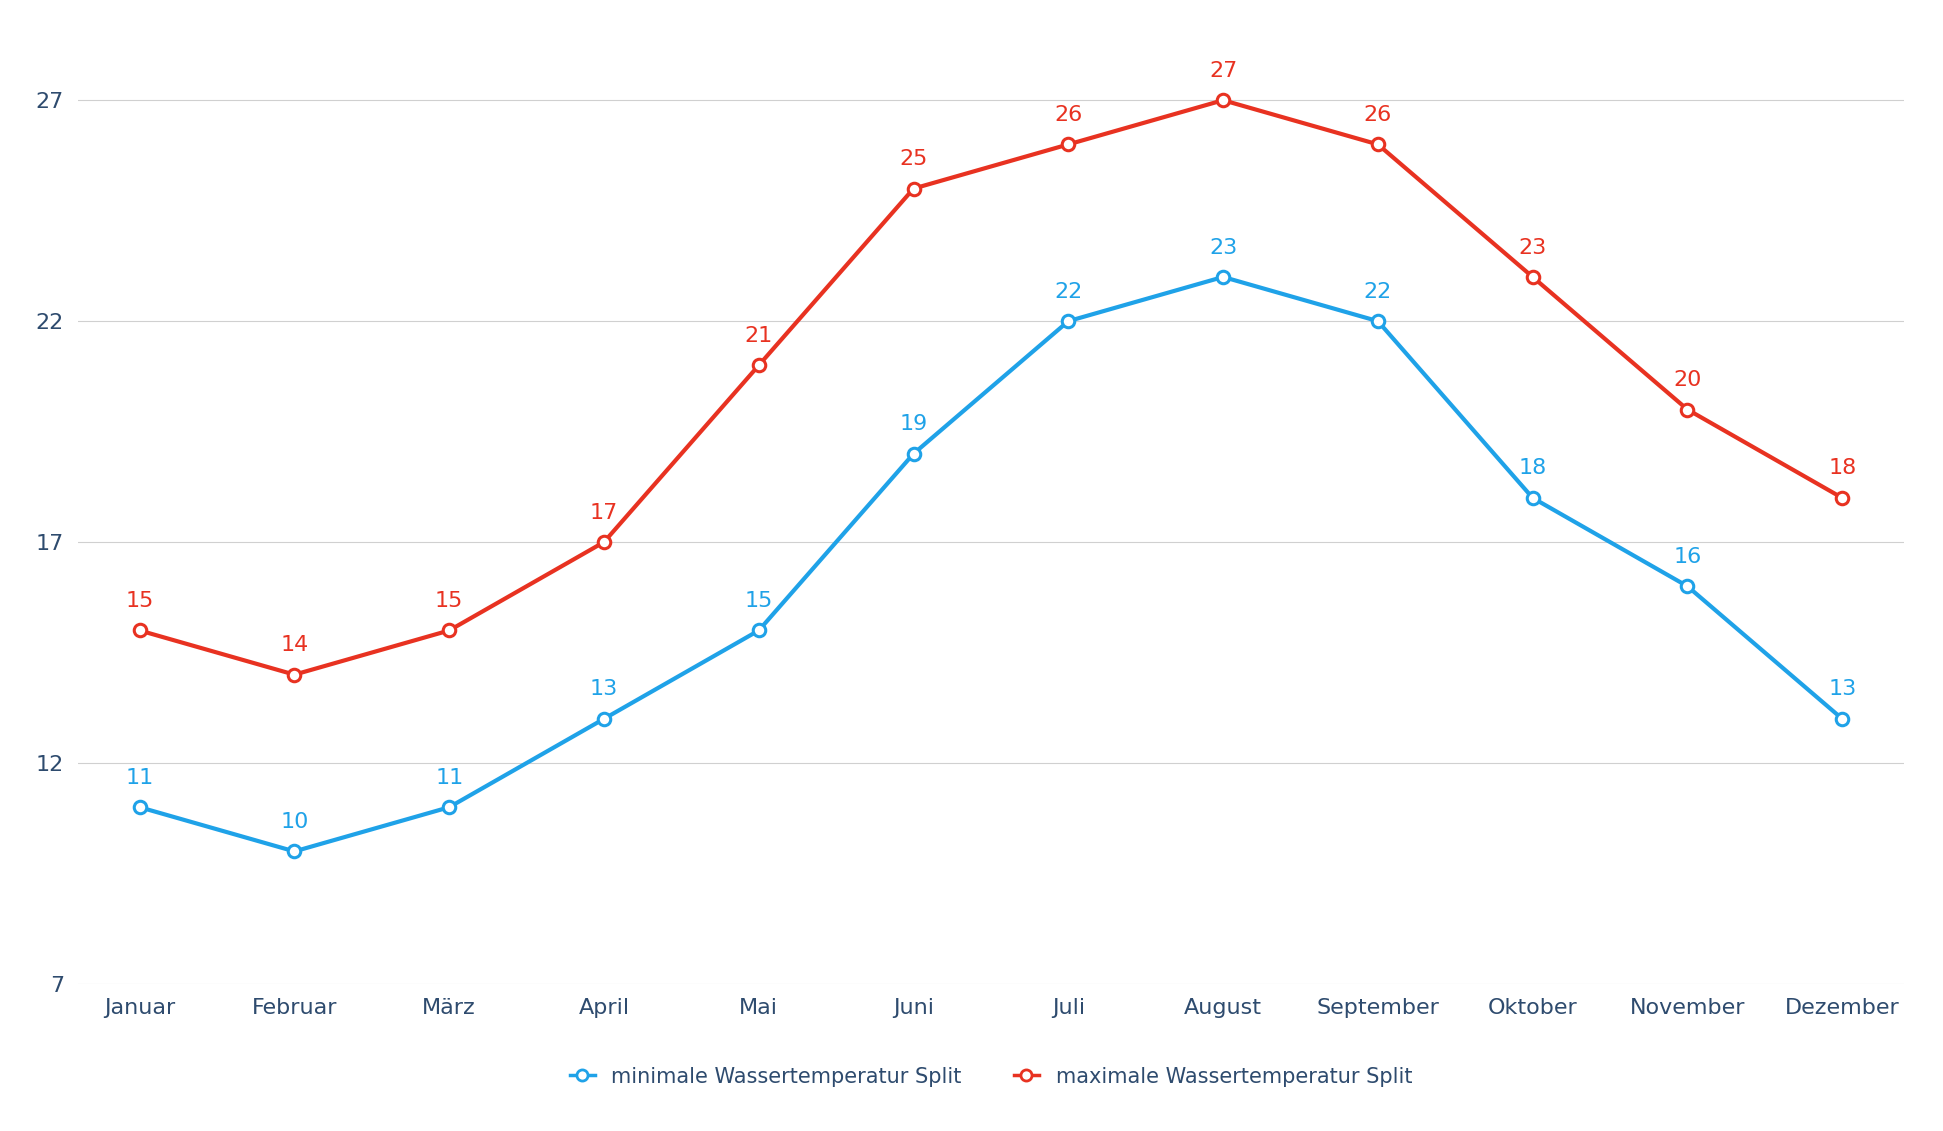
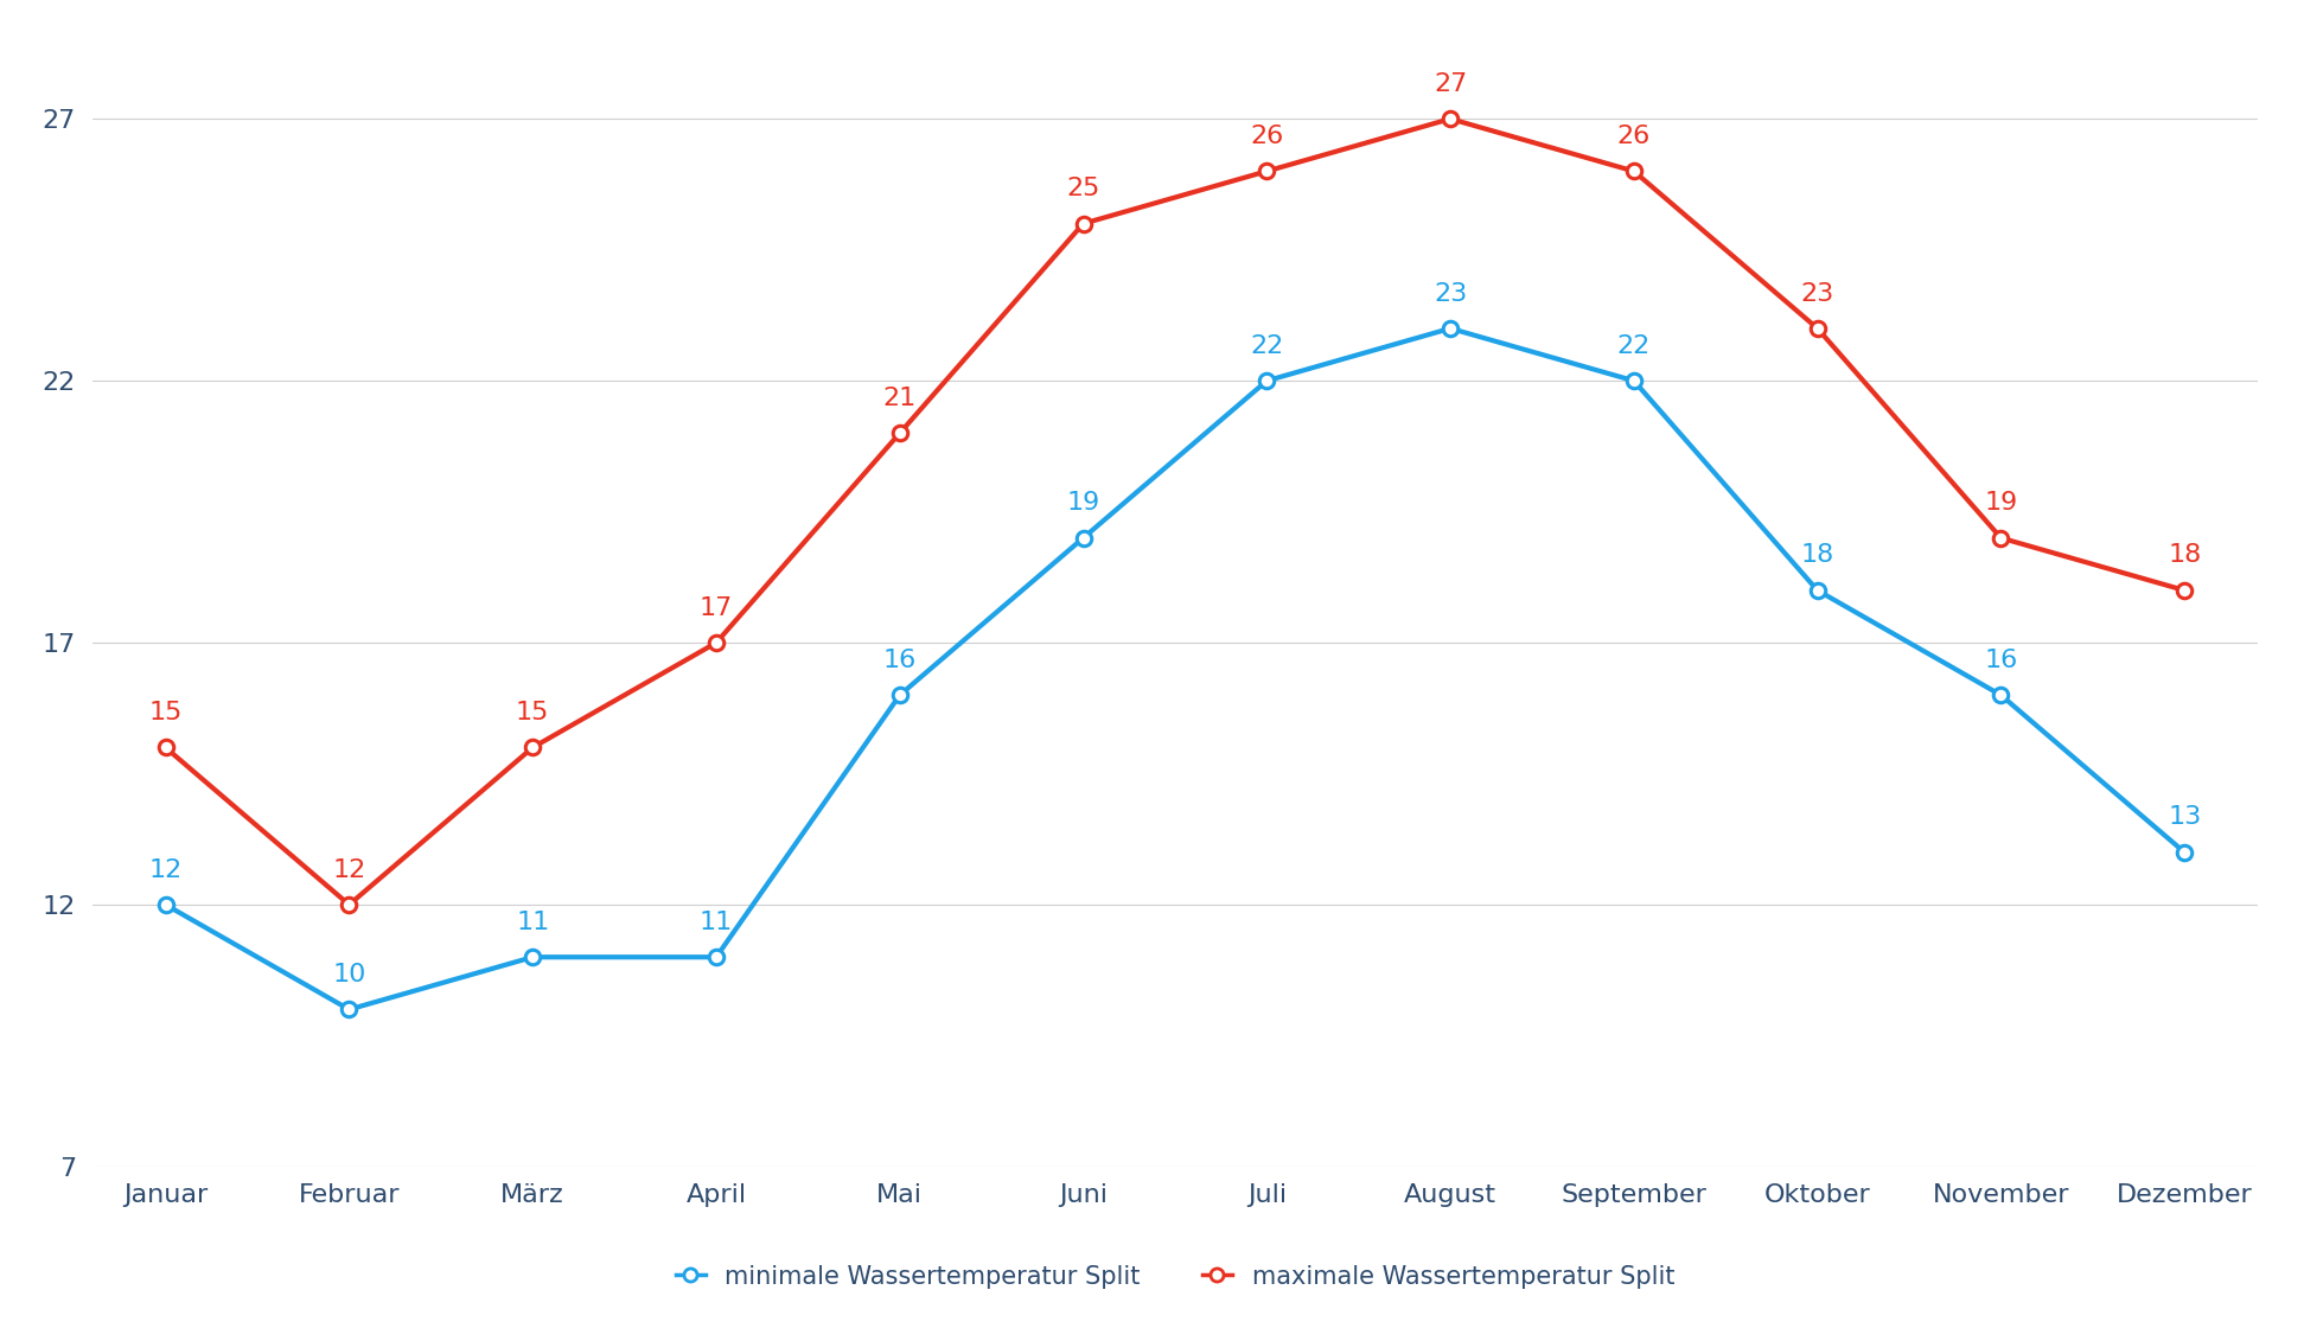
minimale Wassertemperatur Split/Januar: 11 -> 12
maximale Wassertemperatur Split/Februar: 14 -> 12
minimale Wassertemperatur Split/April: 13 -> 11
minimale Wassertemperatur Split/Mai: 15 -> 16
maximale Wassertemperatur Split/November: 20 -> 19
